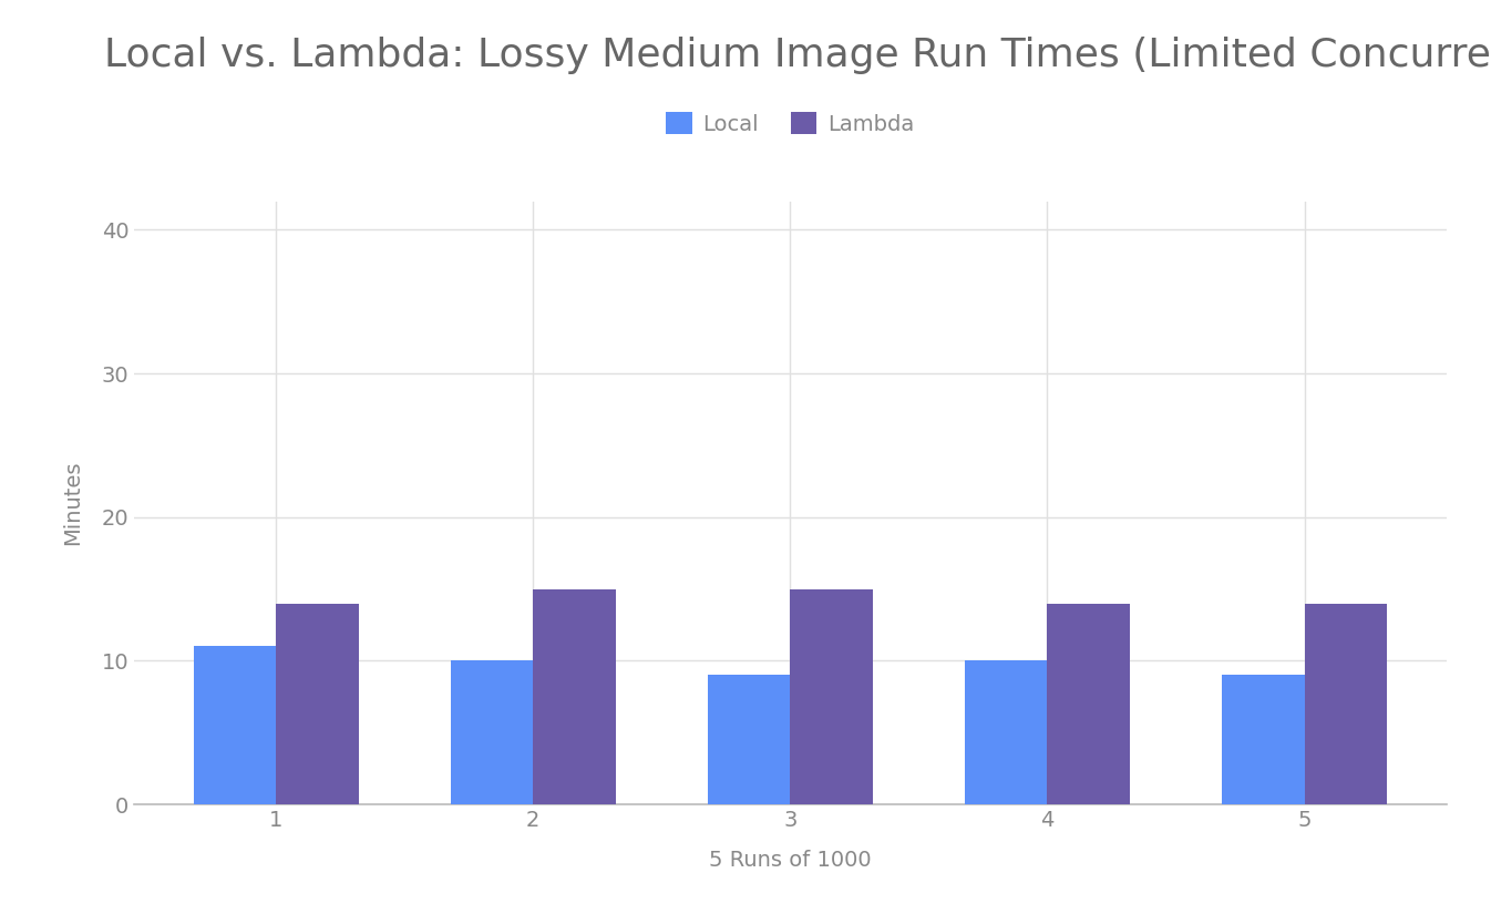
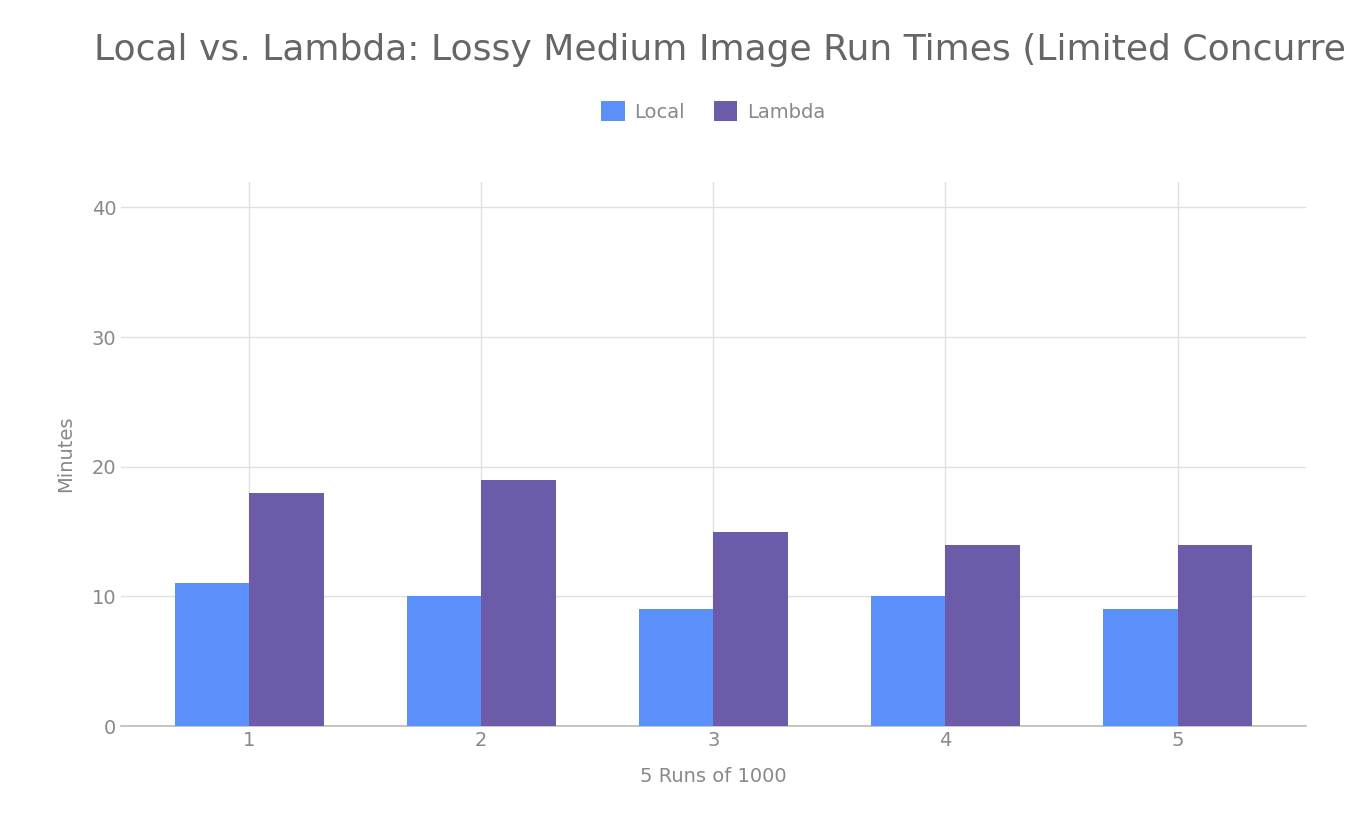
Lambda/1: 14 -> 18
Lambda/2: 15 -> 19
